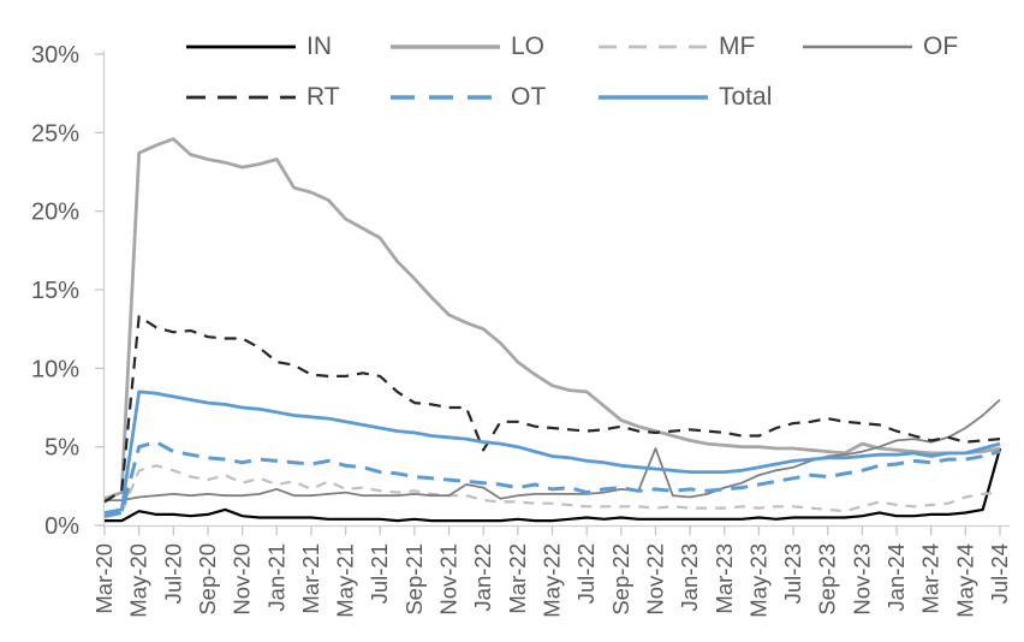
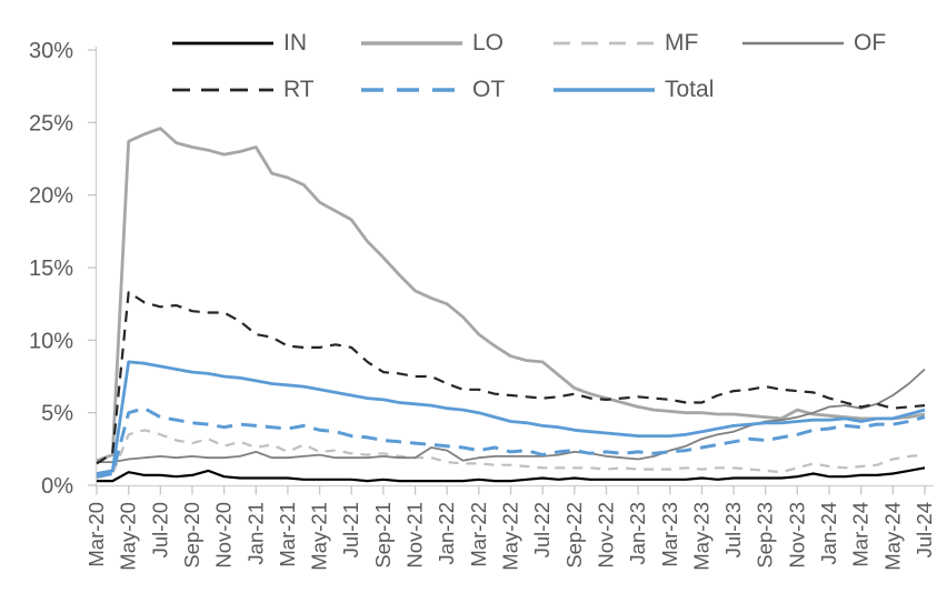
RT/Jan-22: 4.8% -> 7.0%
OF/Nov-22: 4.9% -> 2.0%
IN/Jul-24: 4.9% -> 1.2%
